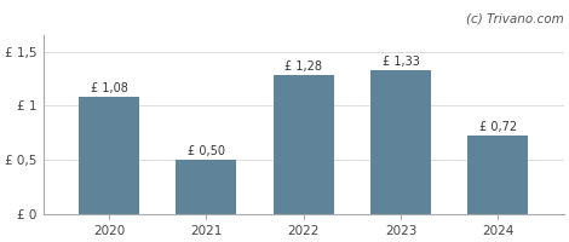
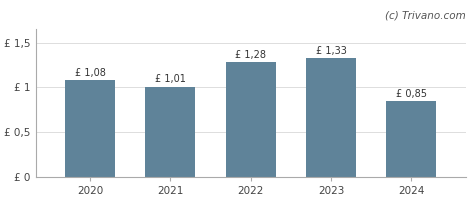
2021: 0,50 -> 1,01
2024: 0,72 -> 0,85
